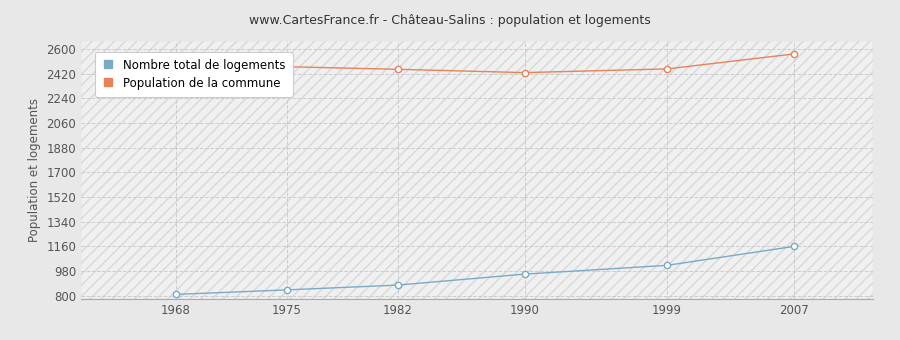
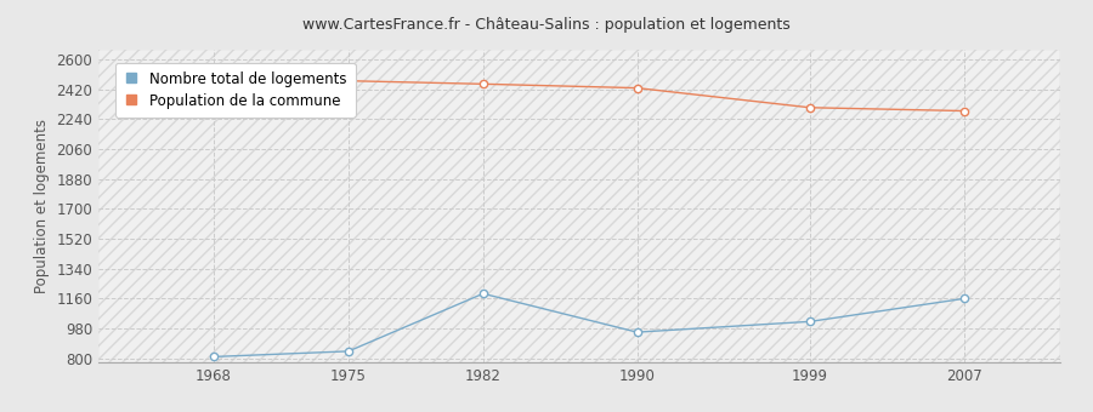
Nombre total de logements/1982: 880 -> 1190
Population de la commune/1999: 2460 -> 2310
Population de la commune/2007: 2560 -> 2290
